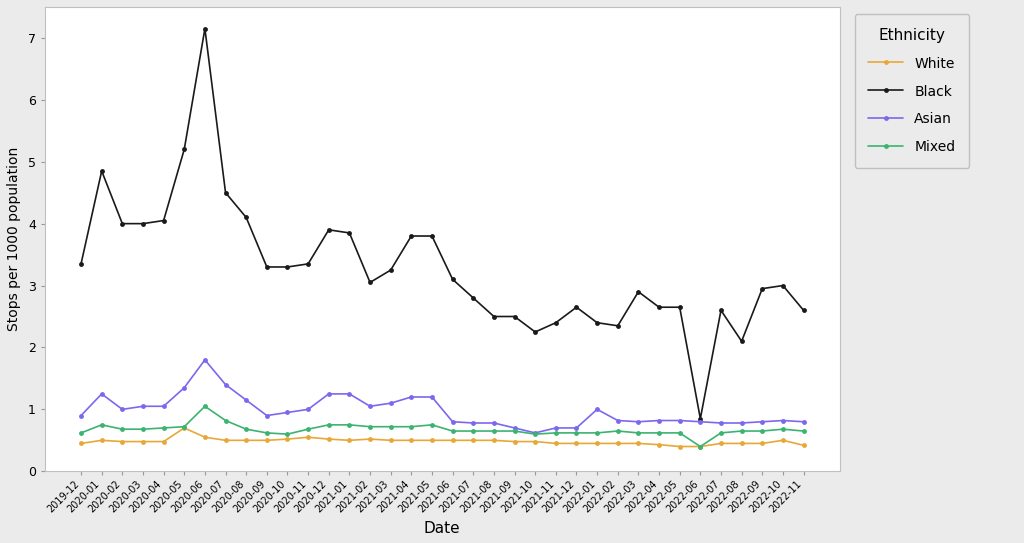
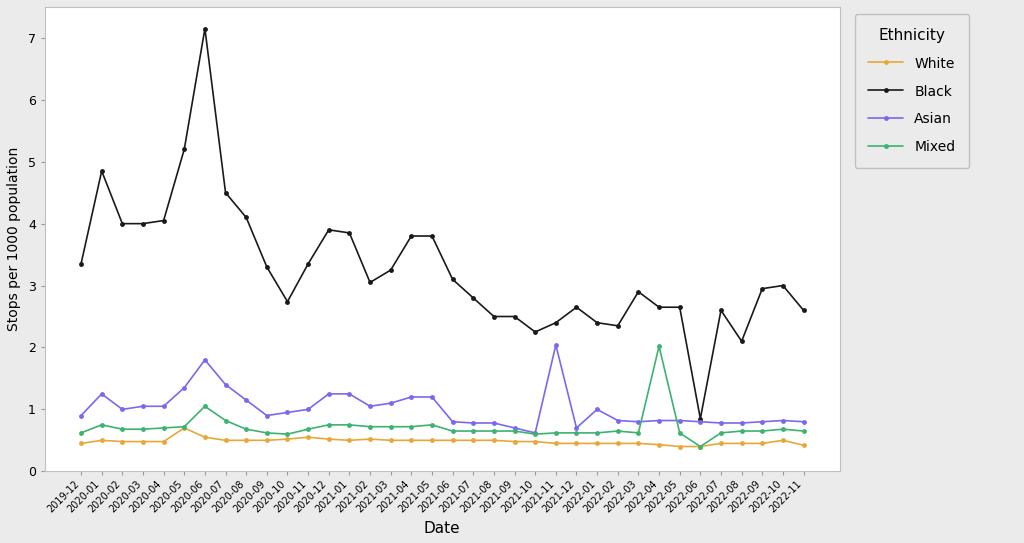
Black/2020-10: 3.30 -> 2.74
Asian/2021-11: 0.70 -> 2.04
Mixed/2022-04: 0.62 -> 2.02
